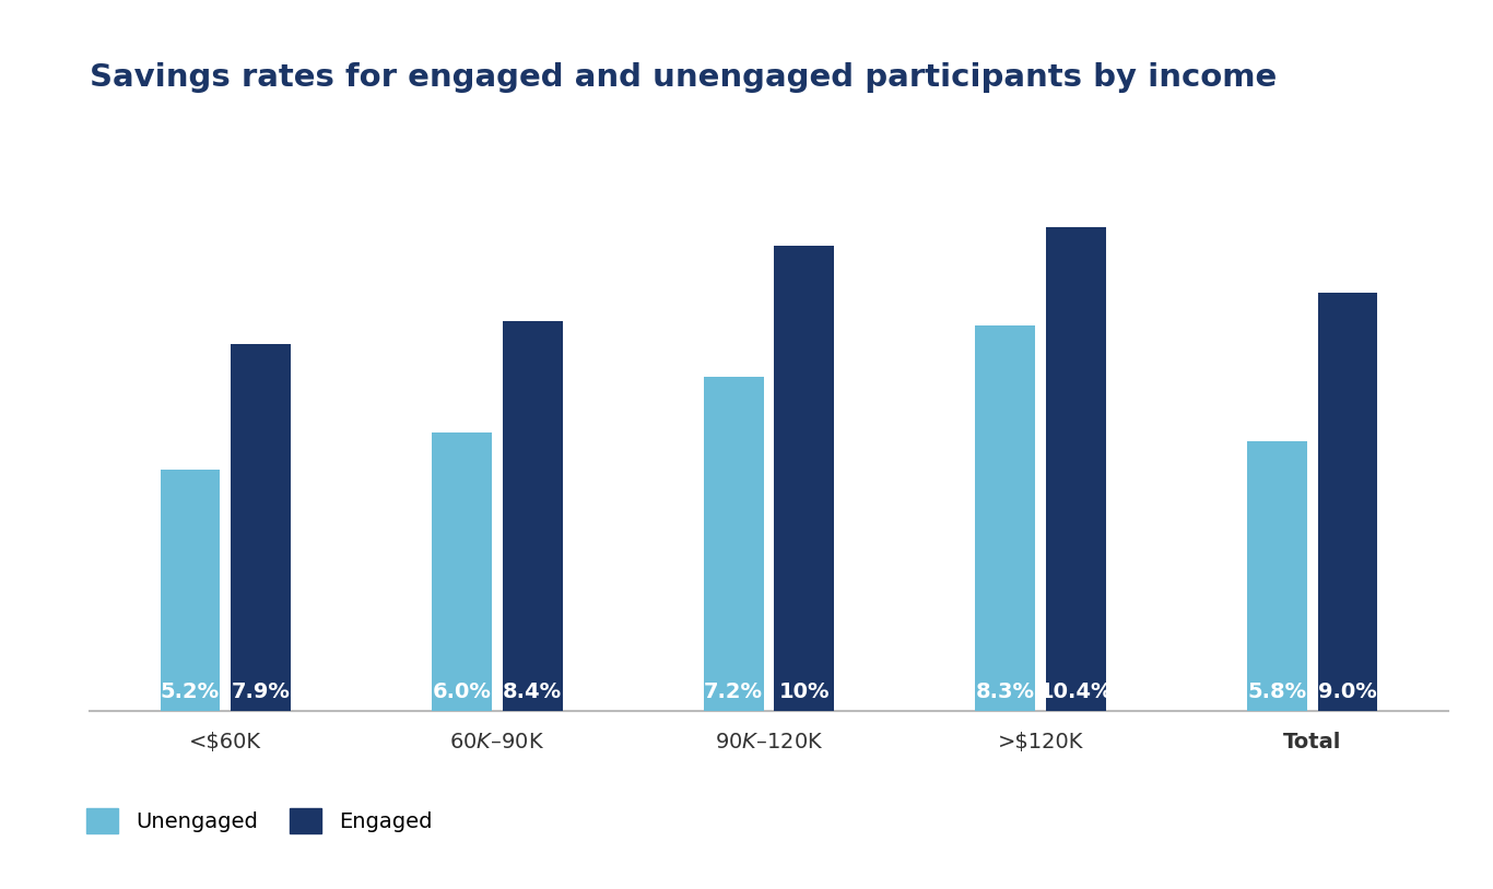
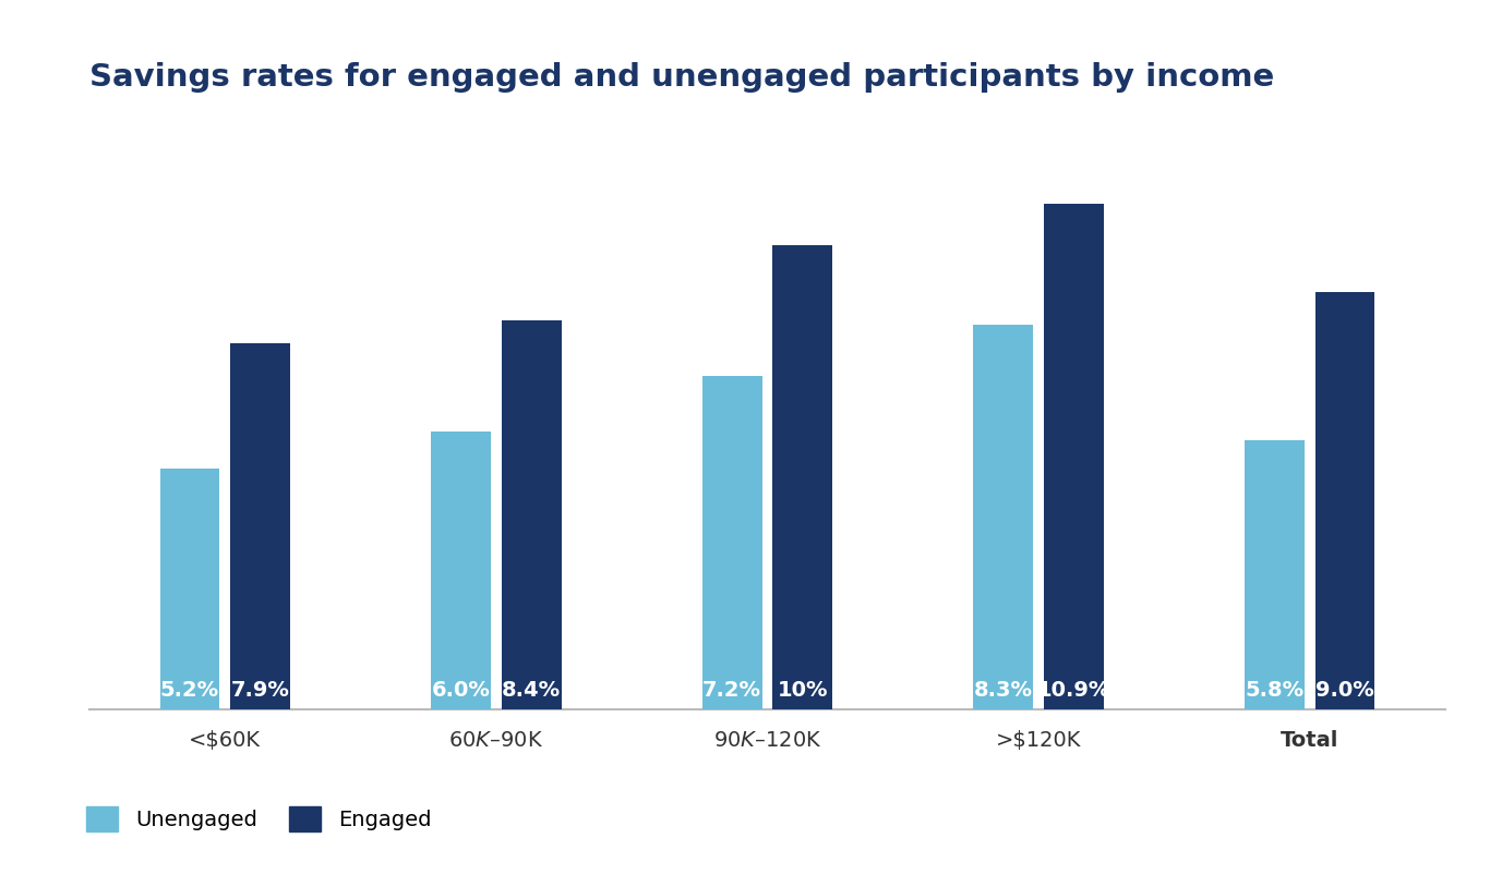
Engaged/>$120K: 10.4% -> 10.9%
